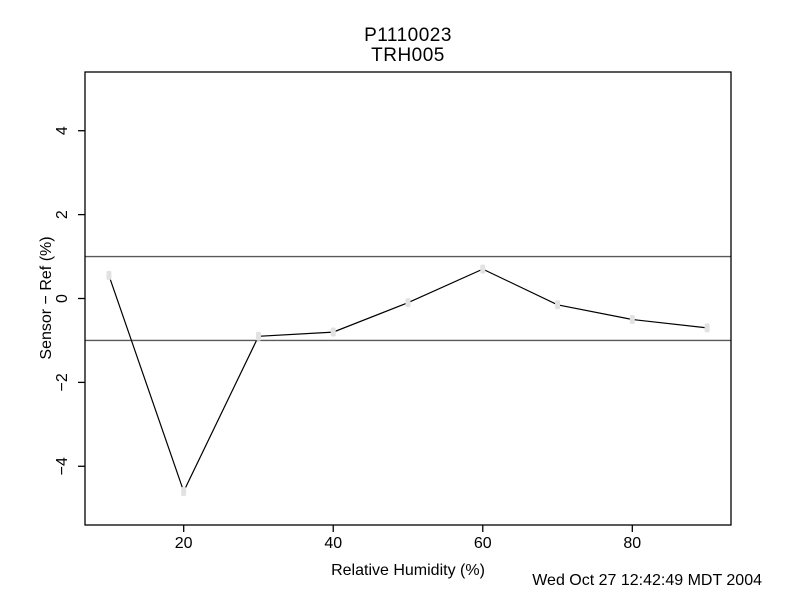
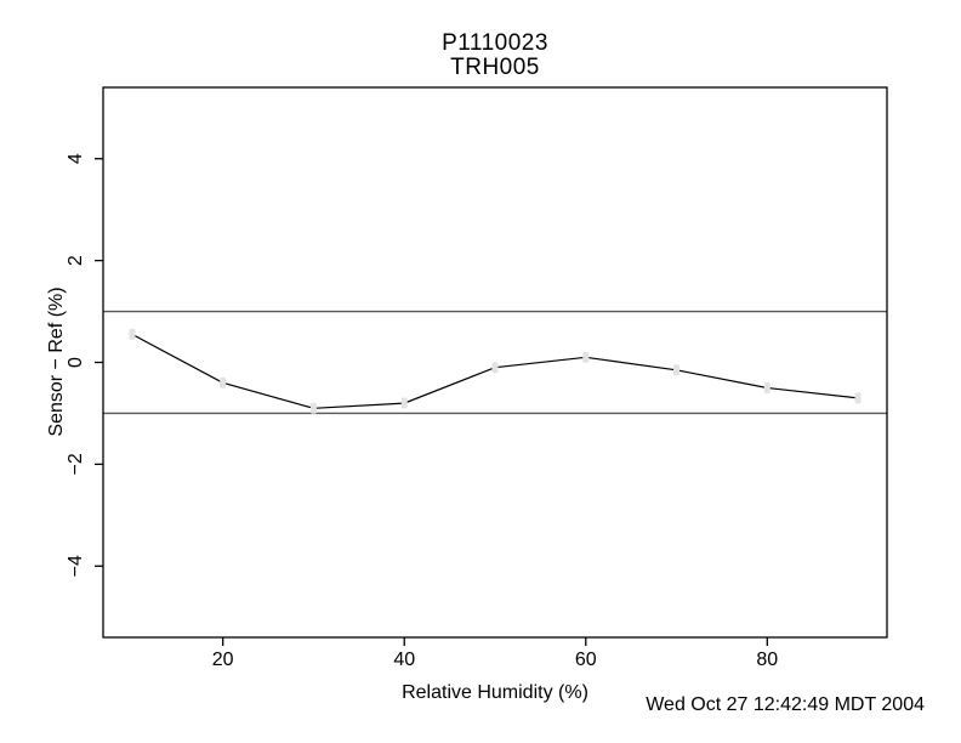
20: -4.6 -> -0.4
60: 0.7 -> 0.1
